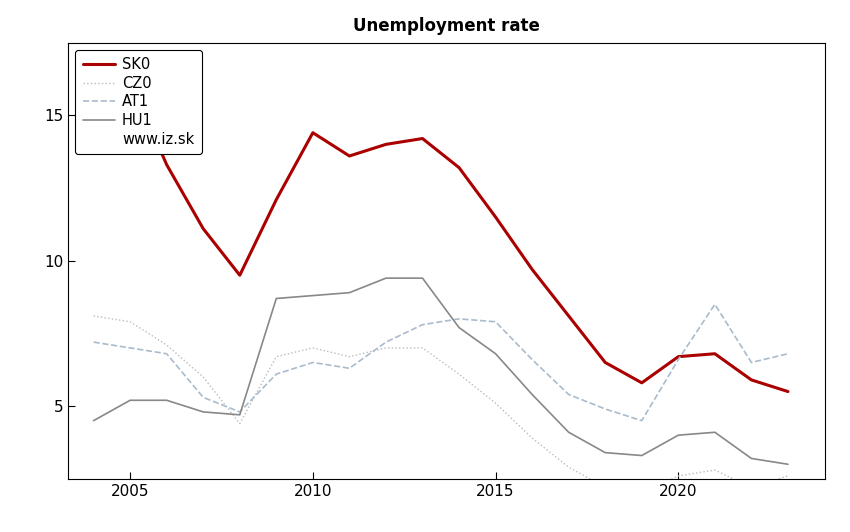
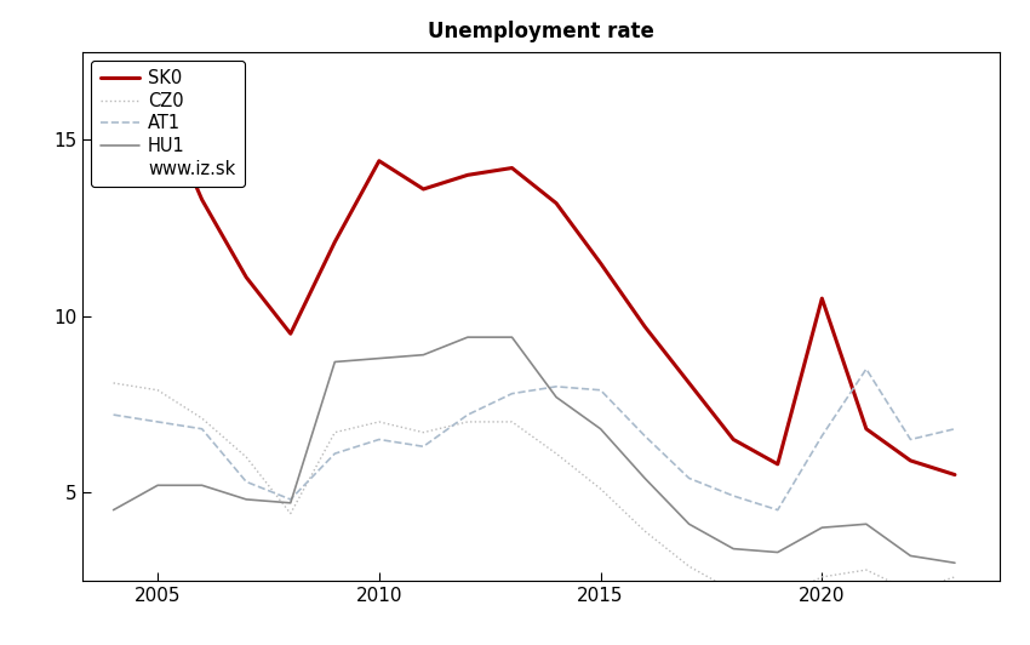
SK0/2020: 6.7 -> 10.5
